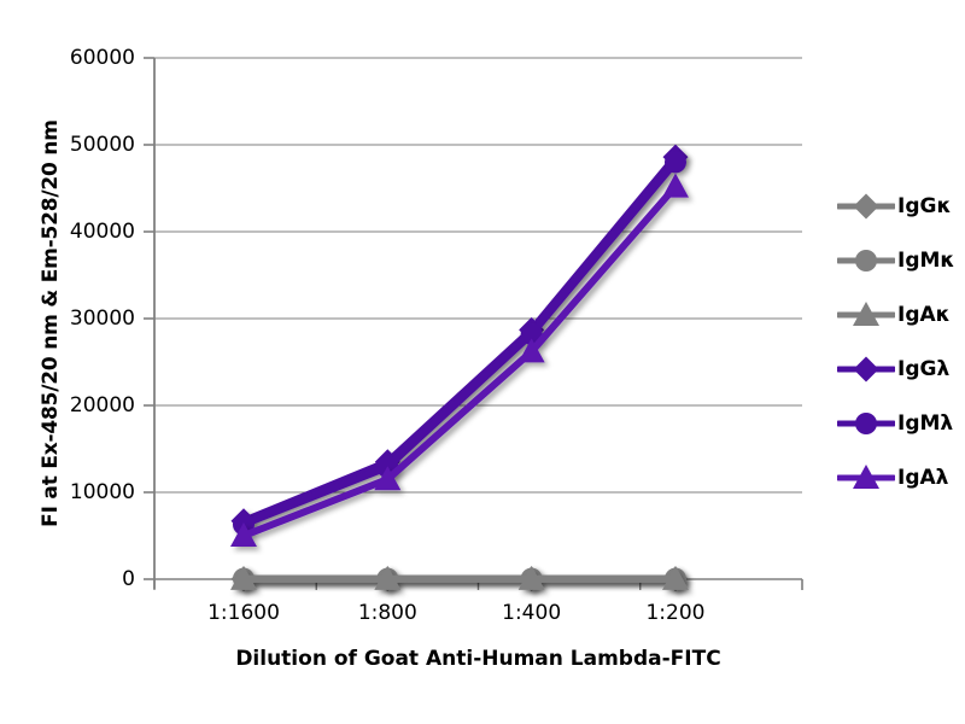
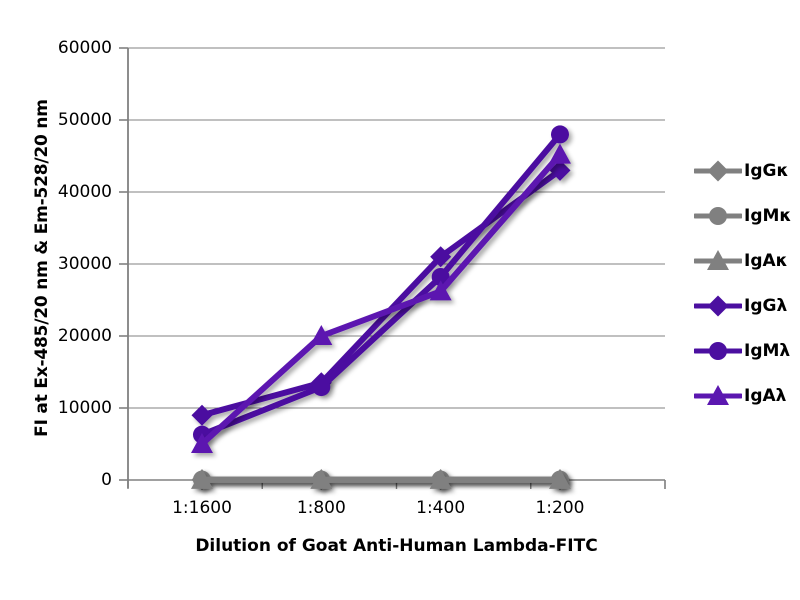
IgGλ/1:1600: 7000 -> 9000
IgAλ/1:800: 12000 -> 20000
IgGλ/1:400: 29000 -> 31000
IgGλ/1:200: 49000 -> 43000
